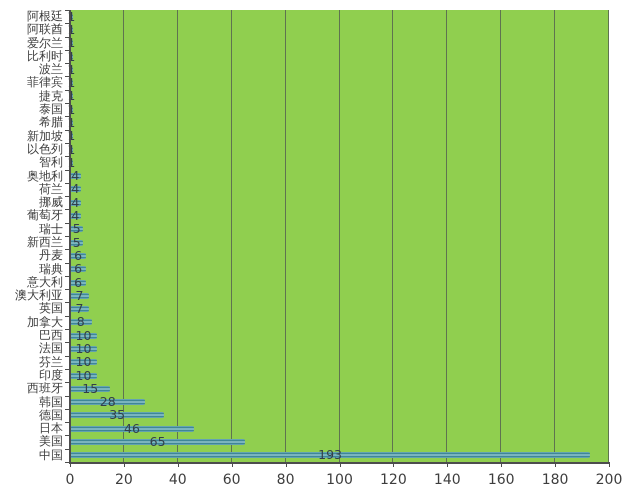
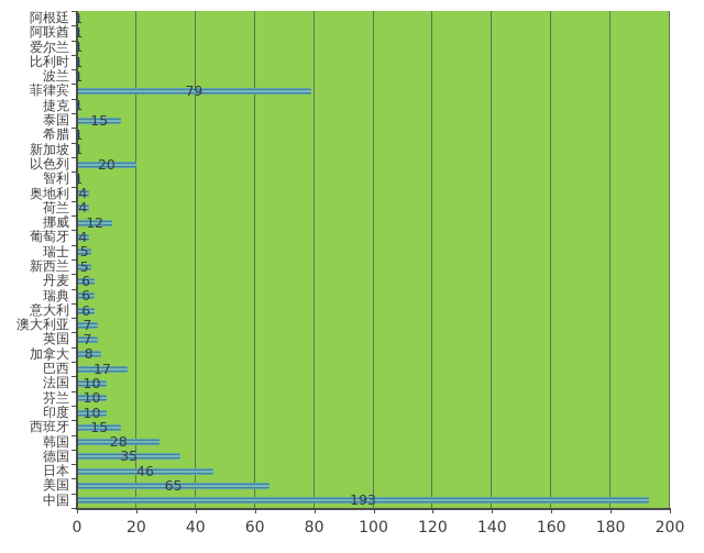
菲律宾: 1 -> 79
泰国: 1 -> 15
以色列: 1 -> 20
挪威: 4 -> 12
巴西: 10 -> 17
